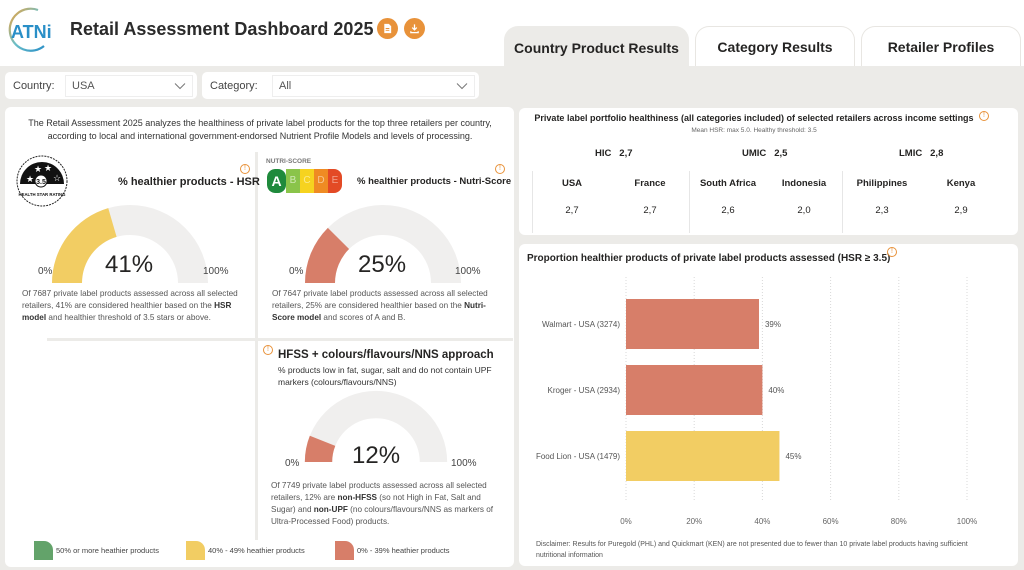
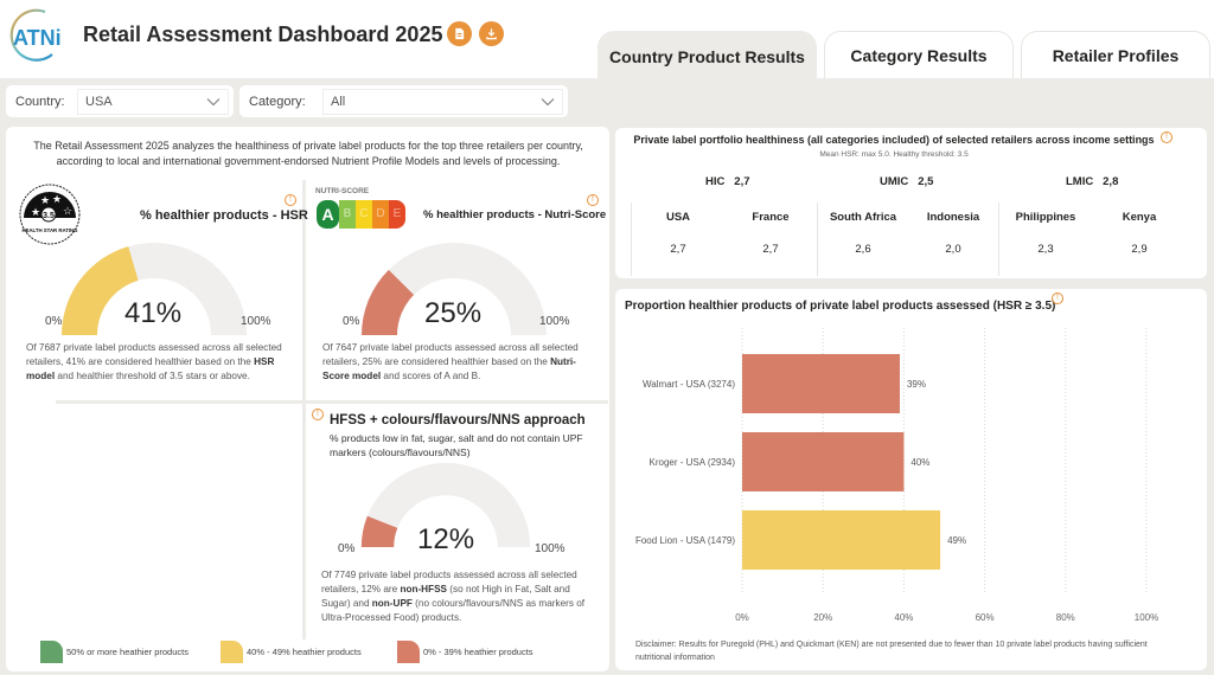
Food Lion - USA (1479): 45% -> 49%
